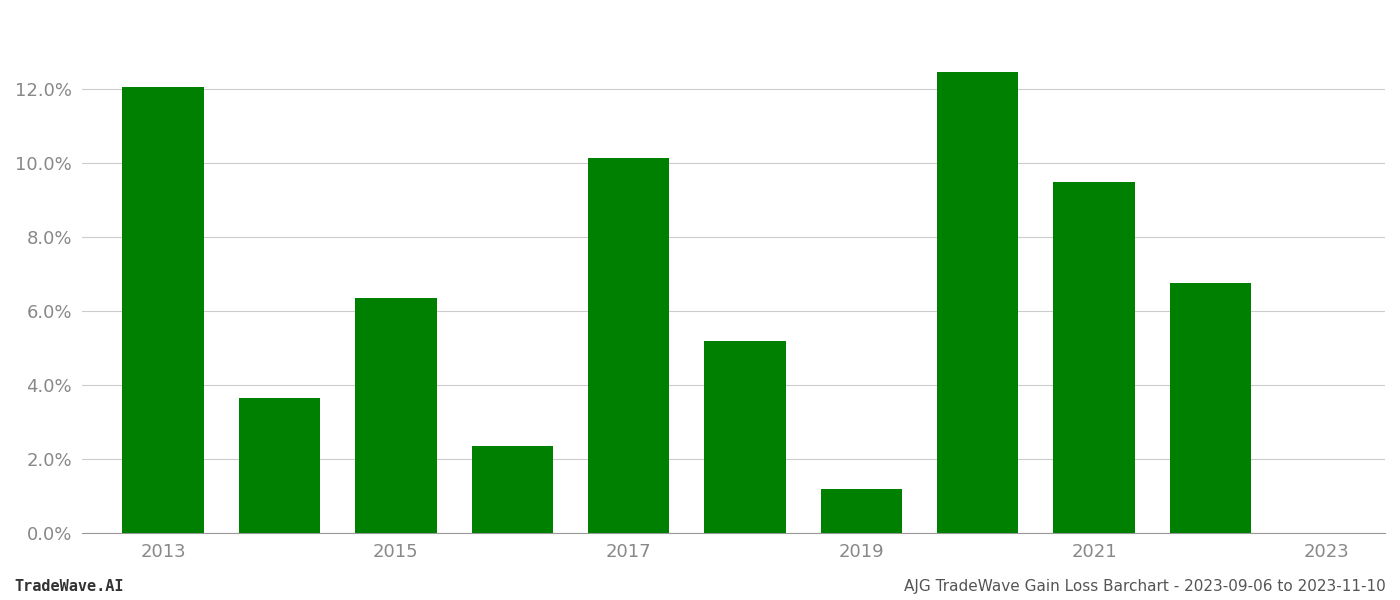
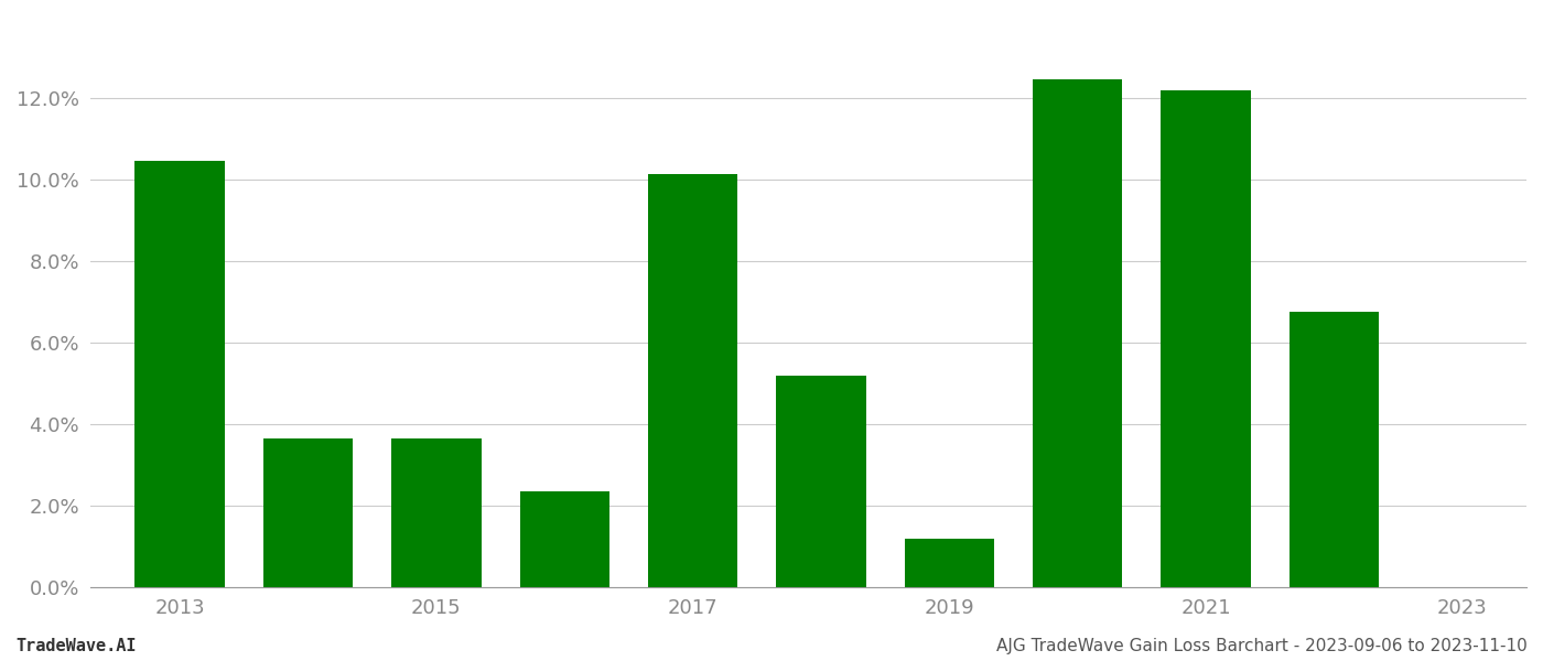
2013: 12.05% -> 10.45%
2015: 6.35% -> 3.65%
2021: 9.50% -> 12.20%
